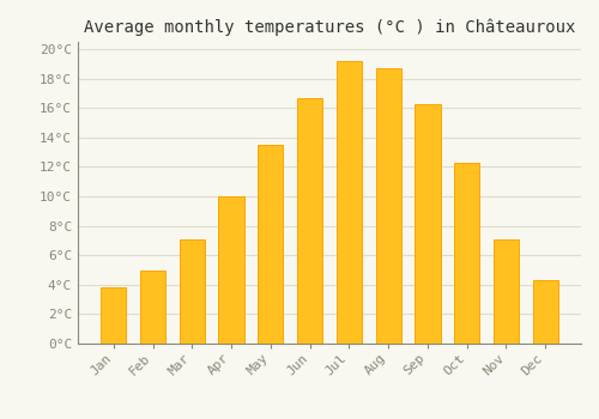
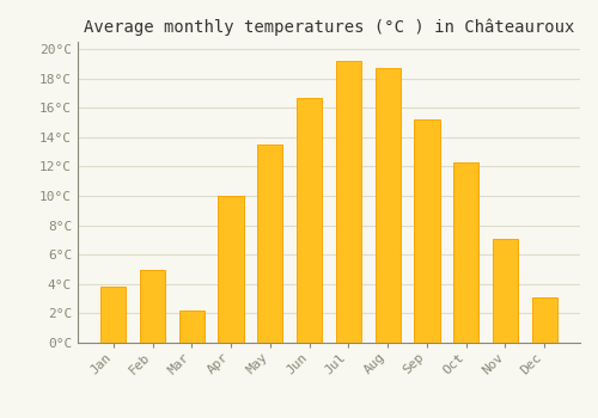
Mar: 7.1°C -> 2.2°C
Sep: 16.3°C -> 15.2°C
Dec: 4.3°C -> 3.1°C
